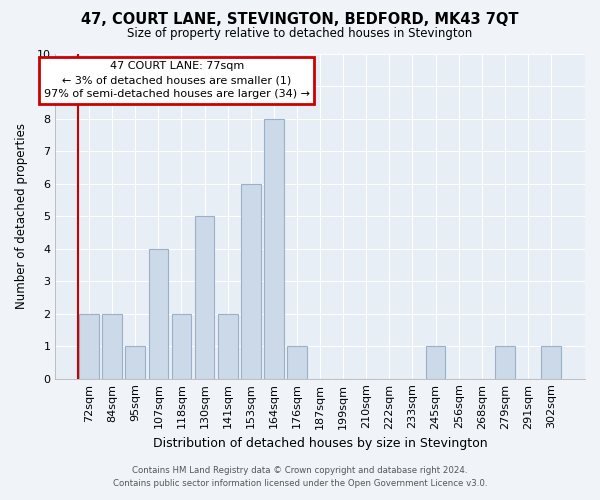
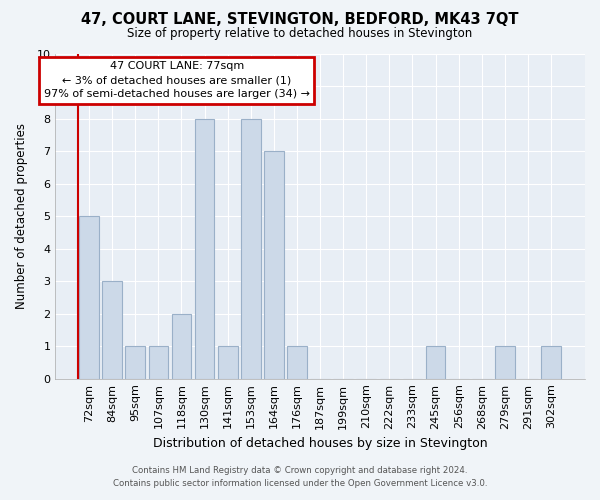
72sqm: 2 -> 5
84sqm: 2 -> 3
107sqm: 4 -> 1
130sqm: 5 -> 8
141sqm: 2 -> 1
153sqm: 6 -> 8
164sqm: 8 -> 7
